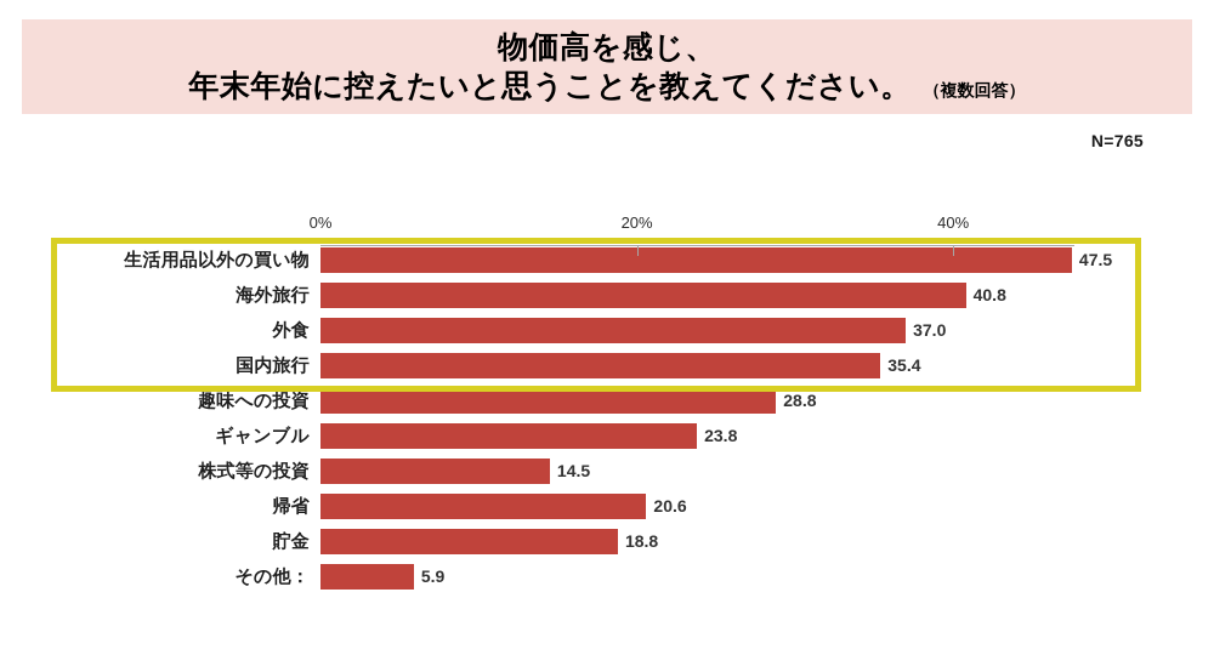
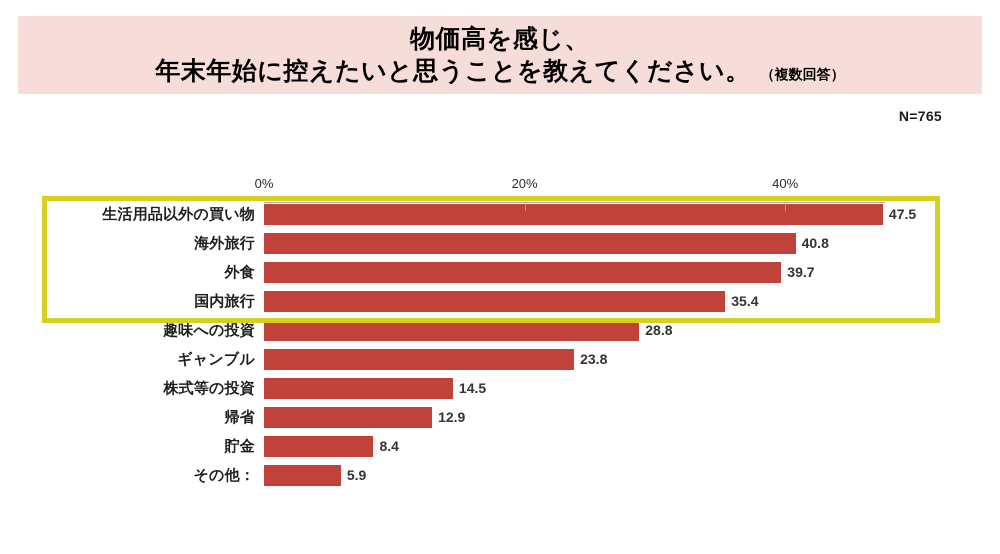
外食: 37.0 -> 39.7
帰省: 20.6 -> 12.9
貯金: 18.8 -> 8.4
